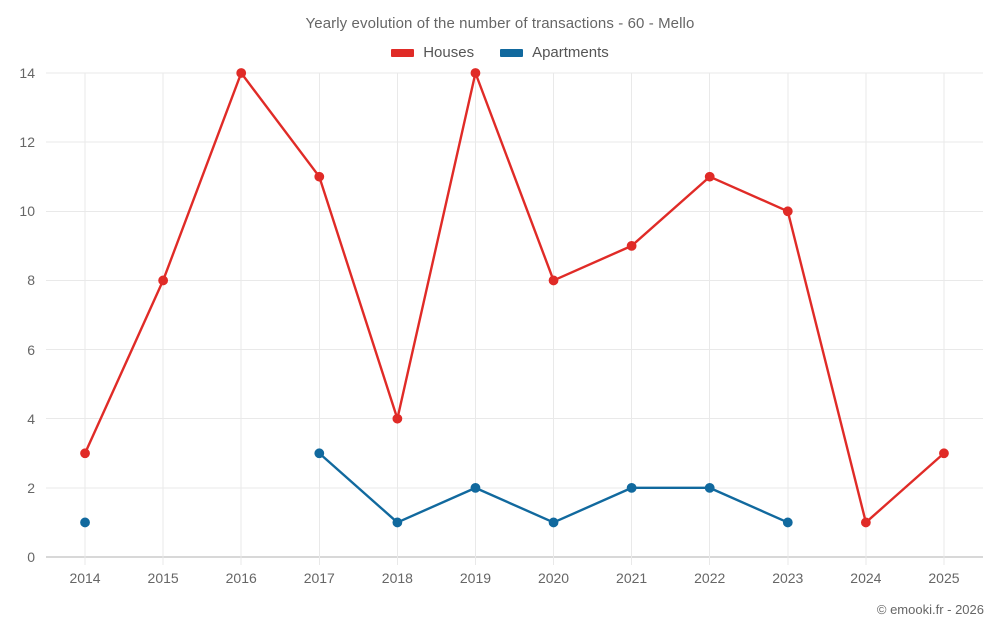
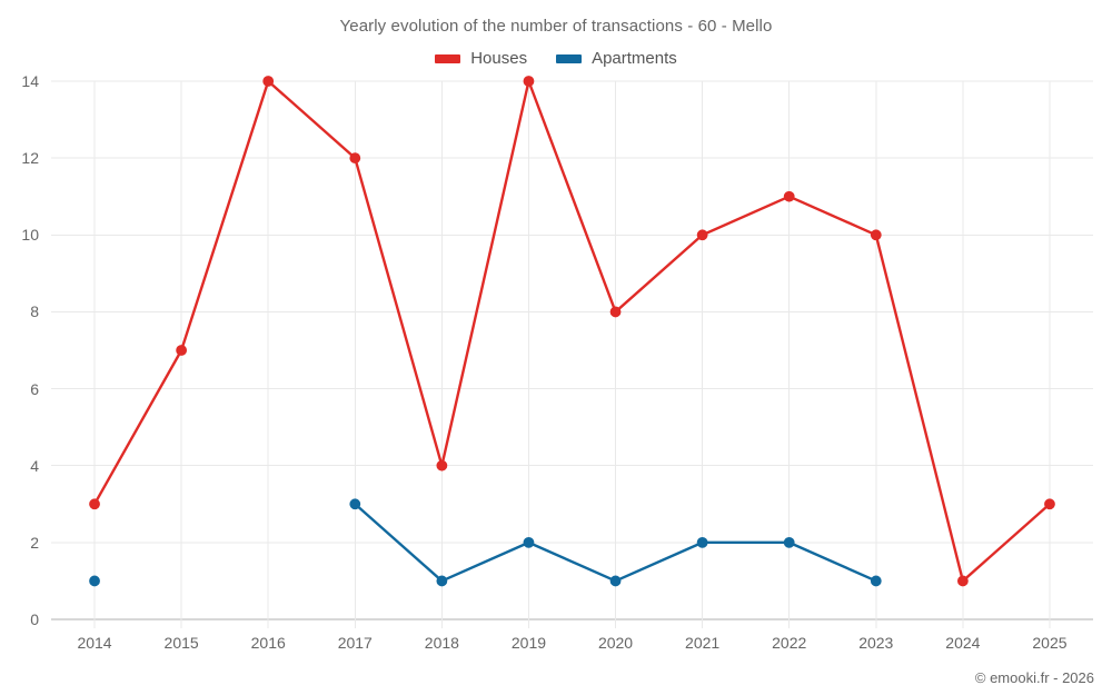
Houses/2015: 8 -> 7
Houses/2017: 11 -> 12
Houses/2021: 9 -> 10
